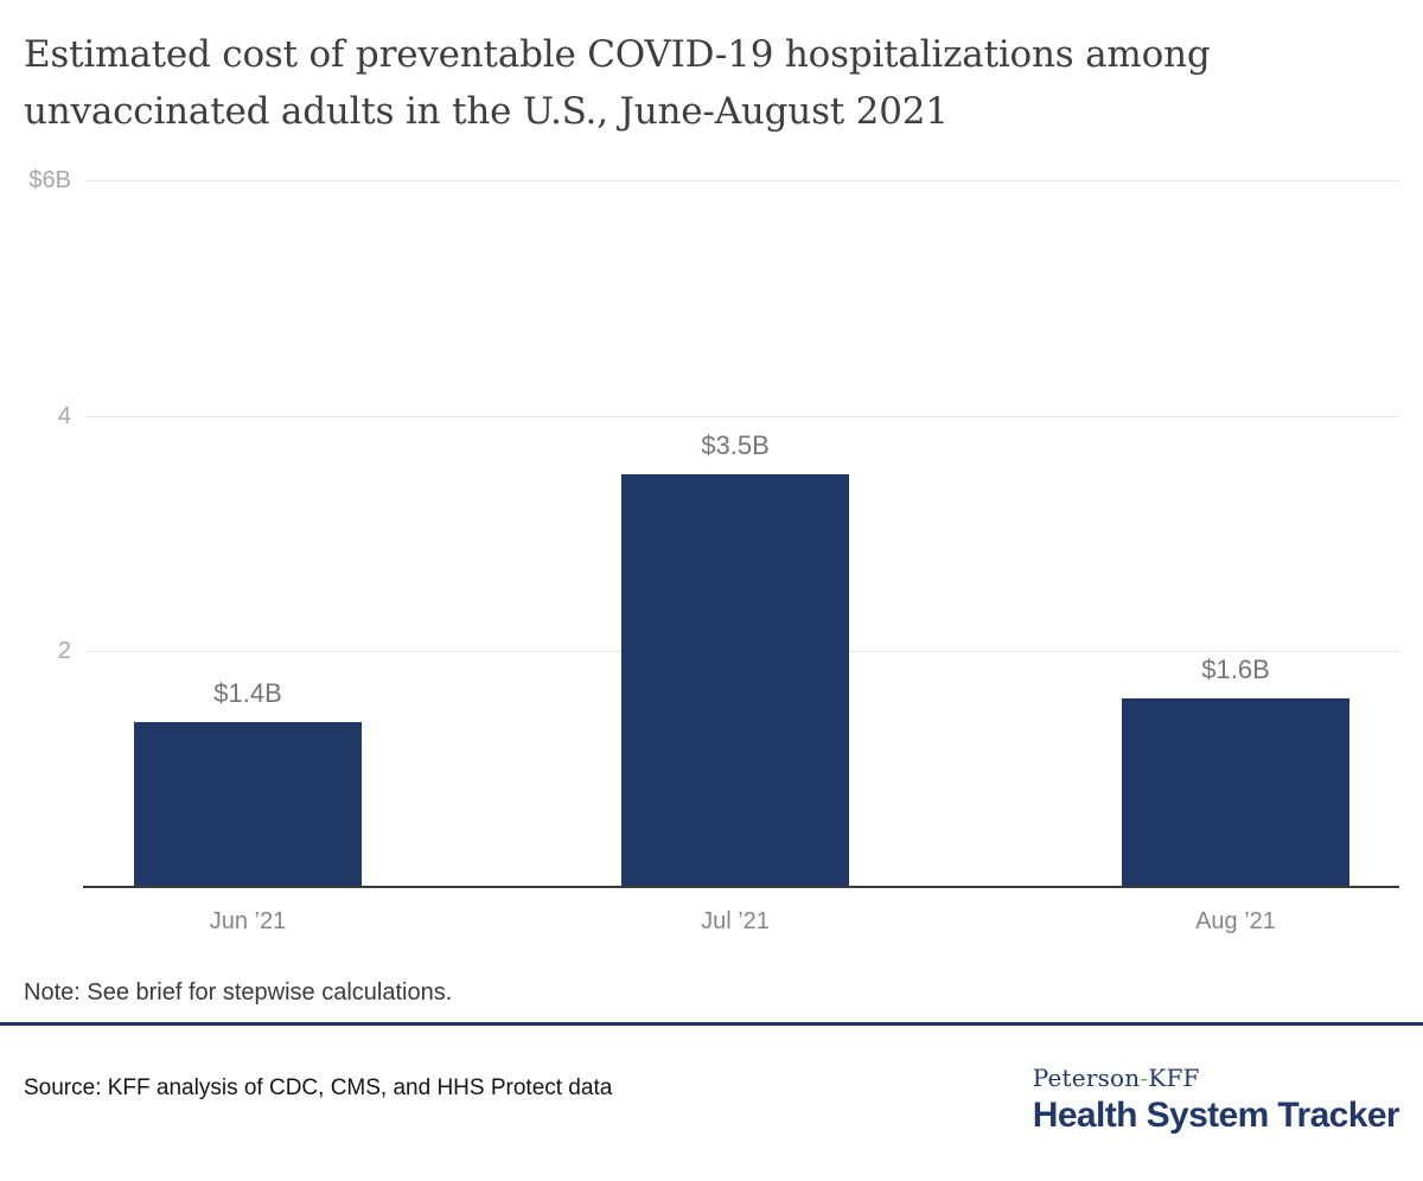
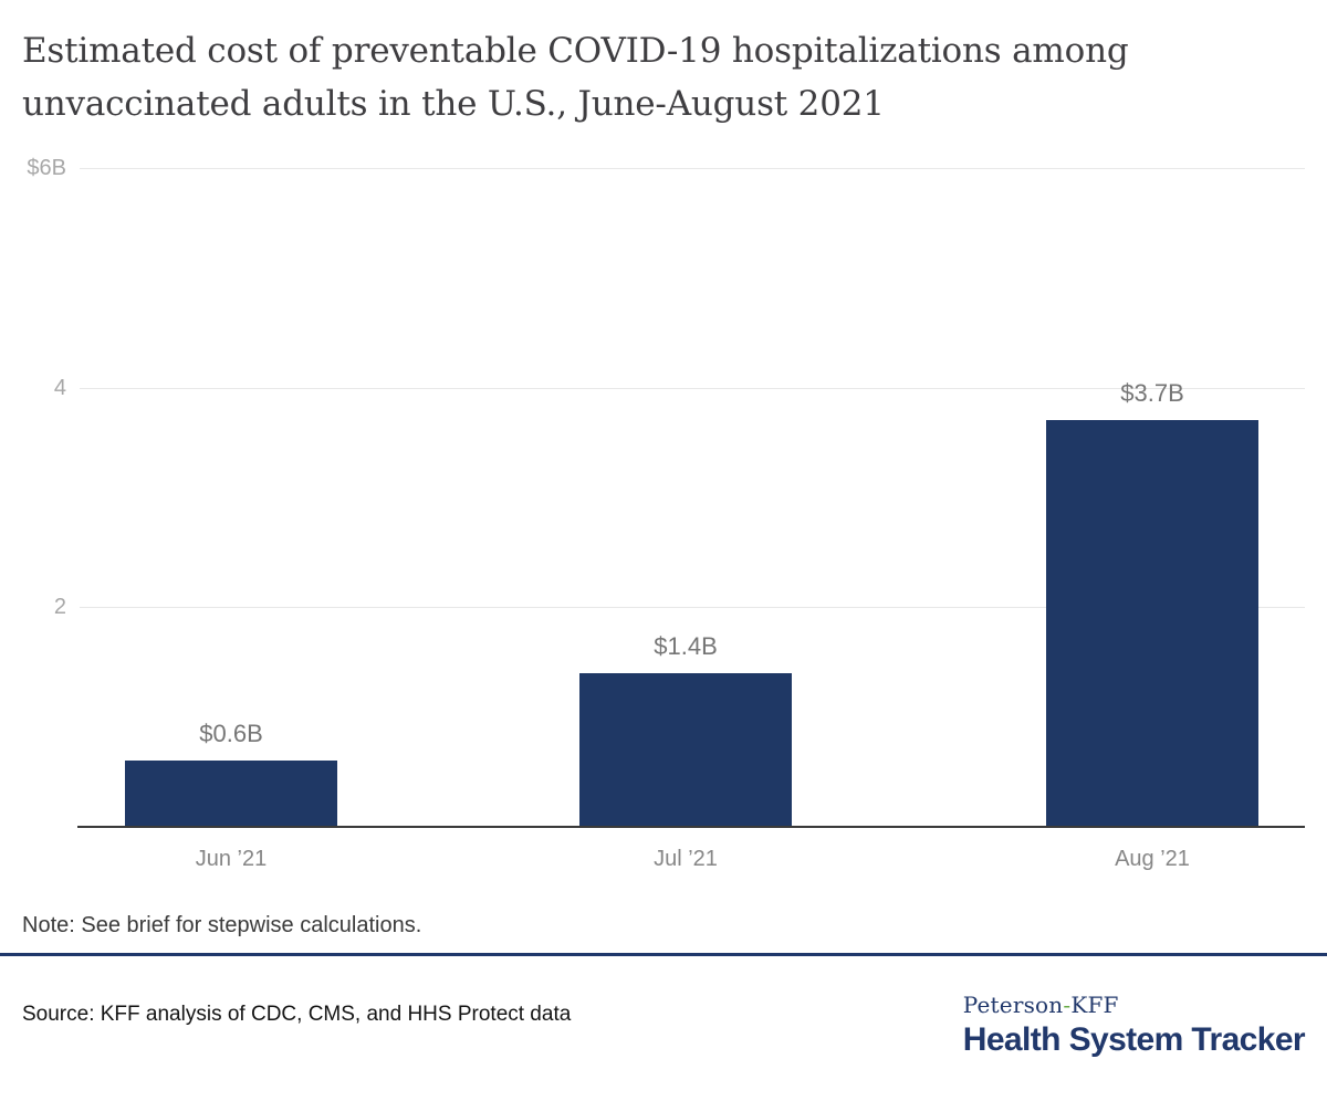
Jun ’21: $1.4B -> $0.6B
Jul ’21: $3.5B -> $1.4B
Aug ’21: $1.6B -> $3.7B
